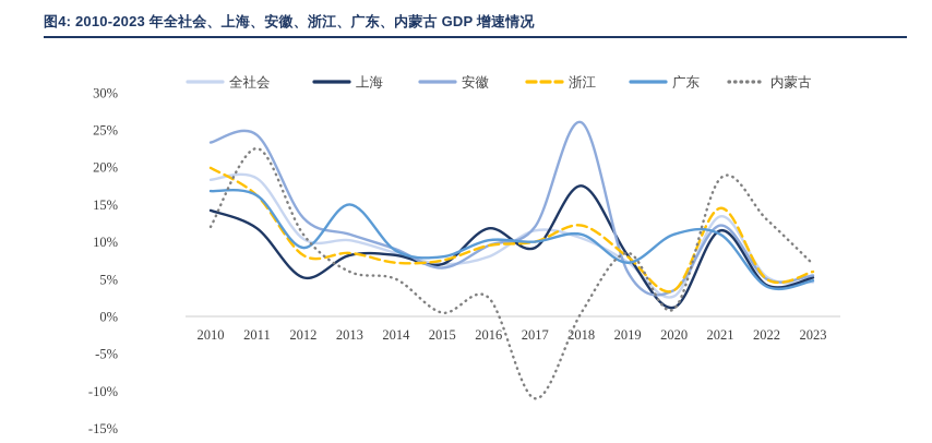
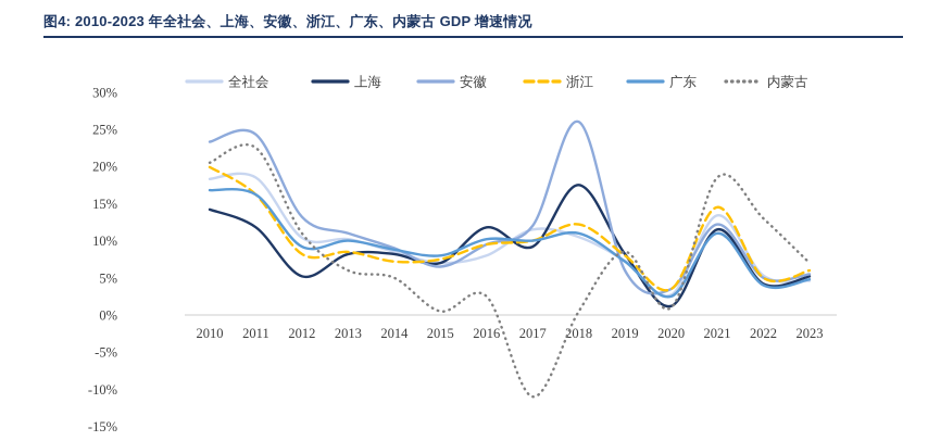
内蒙古/2010: 12% -> 20%
广东/2013: 15% -> 10%
广东/2020: 11% -> 2%
